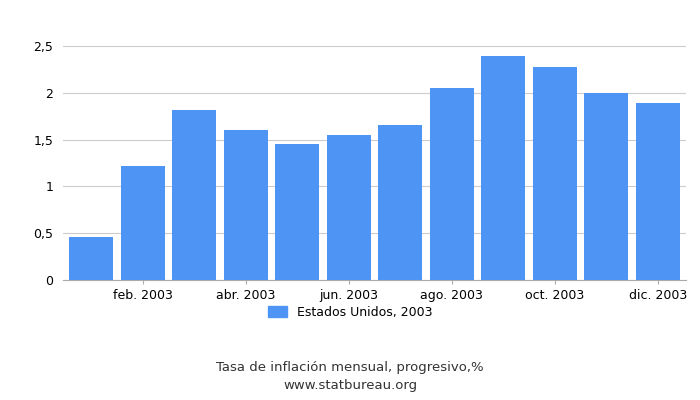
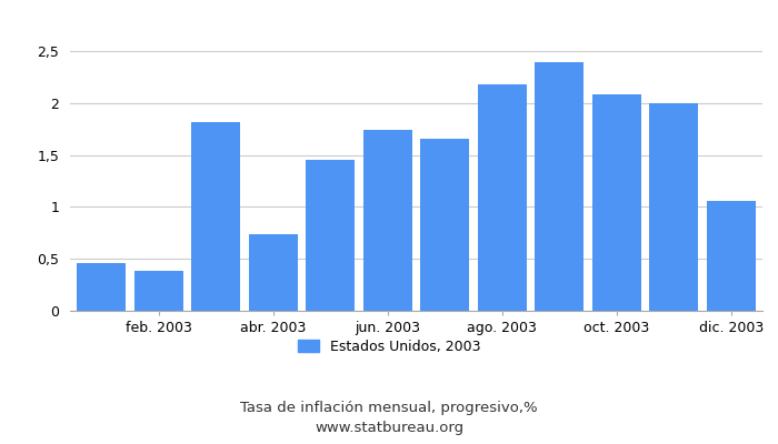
feb. 2003: 1,22 -> 0,38
abr. 2003: 1,60 -> 0,74
jun. 2003: 1,55 -> 1,74
ago. 2003: 2,05 -> 2,18
oct. 2003: 2,28 -> 2,08
dic. 2003: 1,89 -> 1,06
